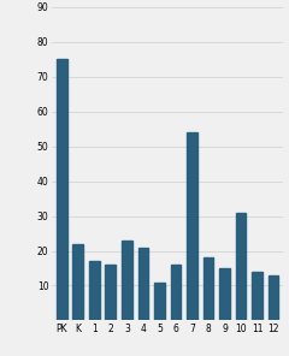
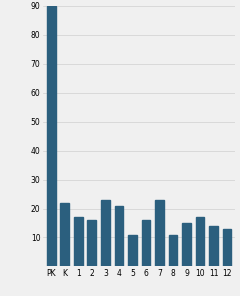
PK: 75 -> 90
7: 54 -> 23
8: 18 -> 11
10: 31 -> 17
